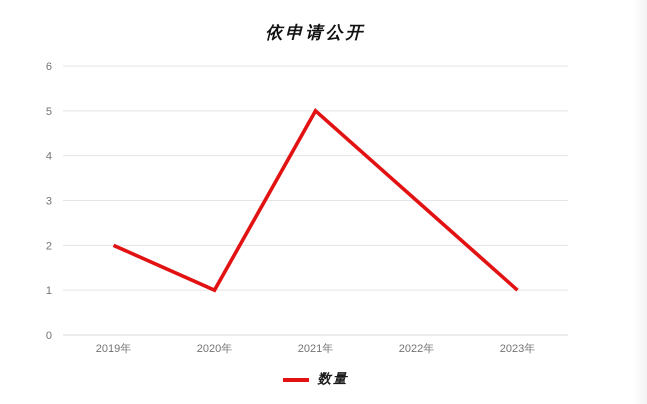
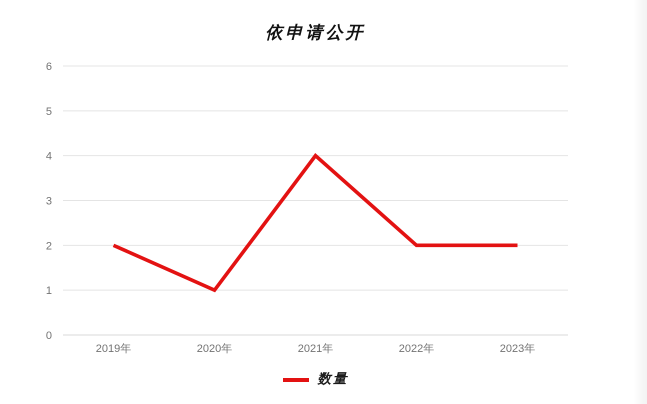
2021年: 5 -> 4
2022年: 3 -> 2
2023年: 1 -> 2
